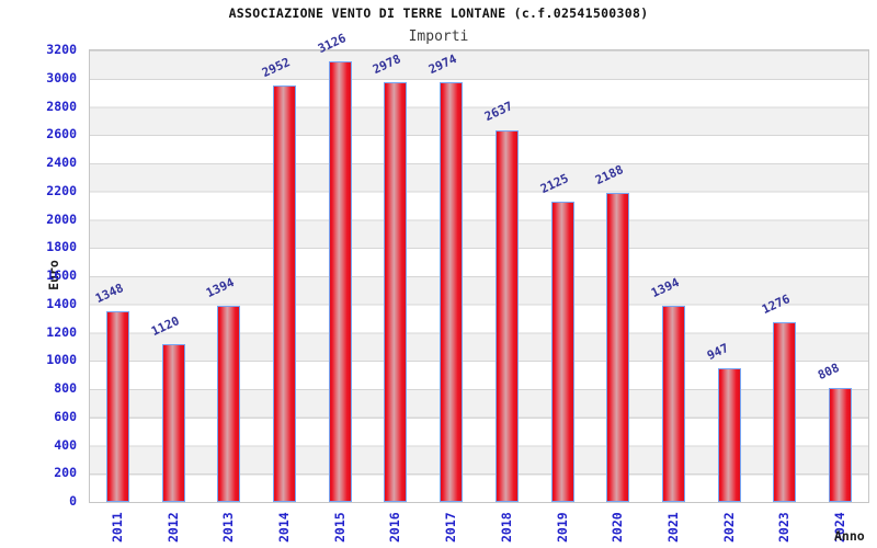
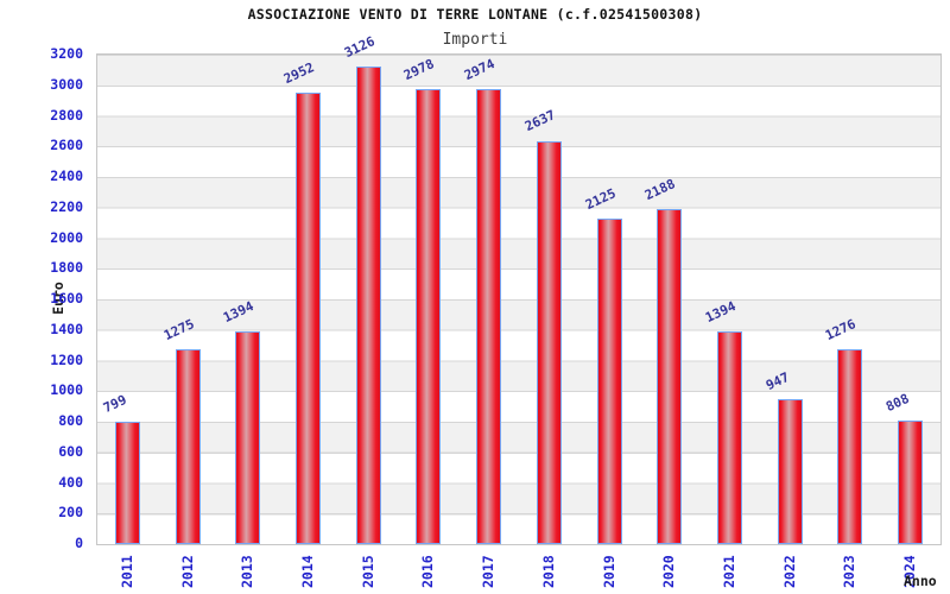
2011: 1348 -> 799
2012: 1120 -> 1275
